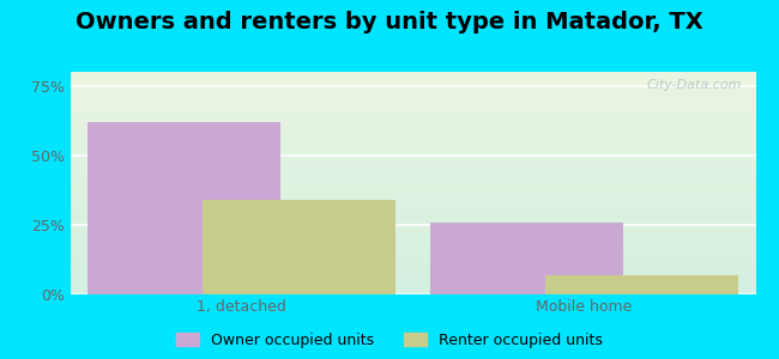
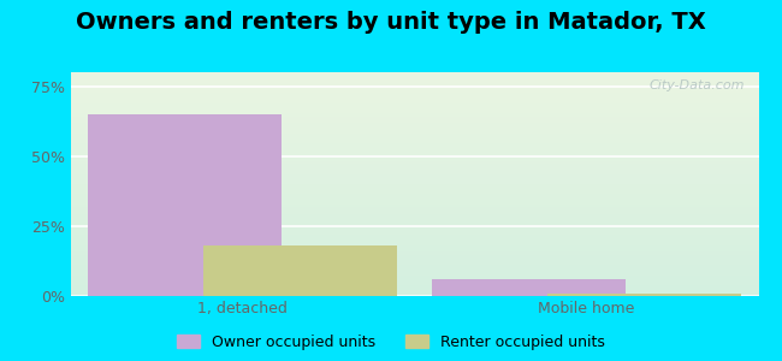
Owner occupied units/1, detached: 62% -> 65%
Renter occupied units/1, detached: 34% -> 18%
Owner occupied units/Mobile home: 26% -> 6%
Renter occupied units/Mobile home: 7% -> 1%
